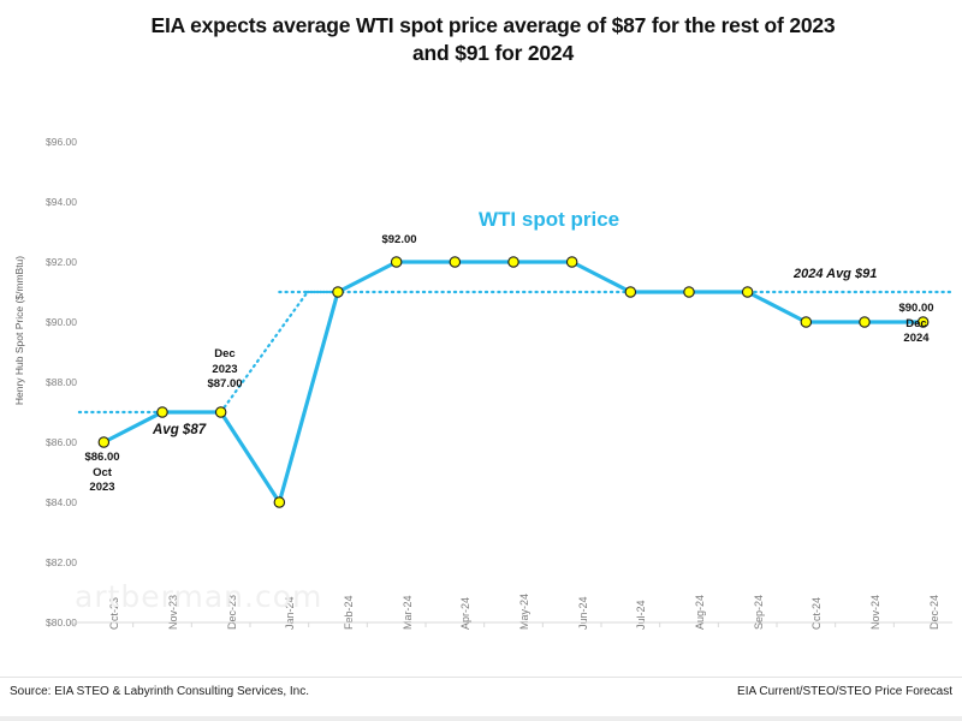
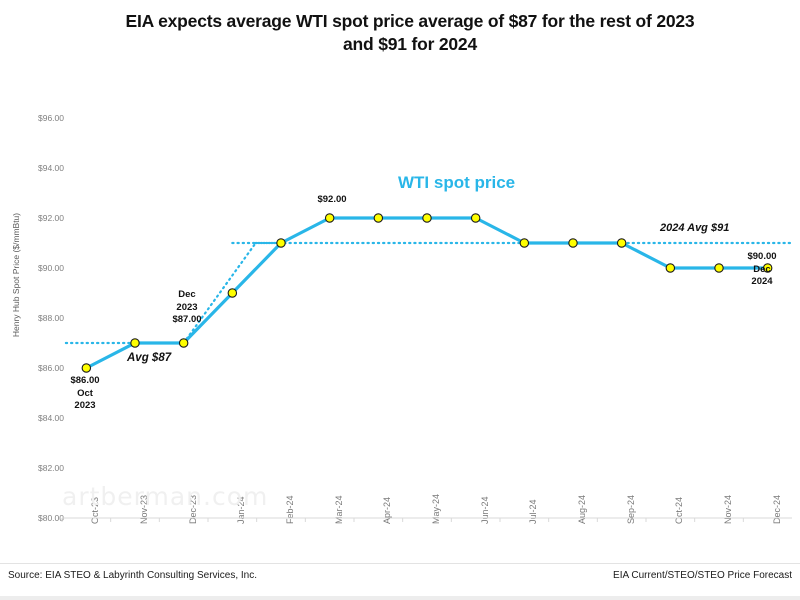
Jan-24: $84 -> $89
